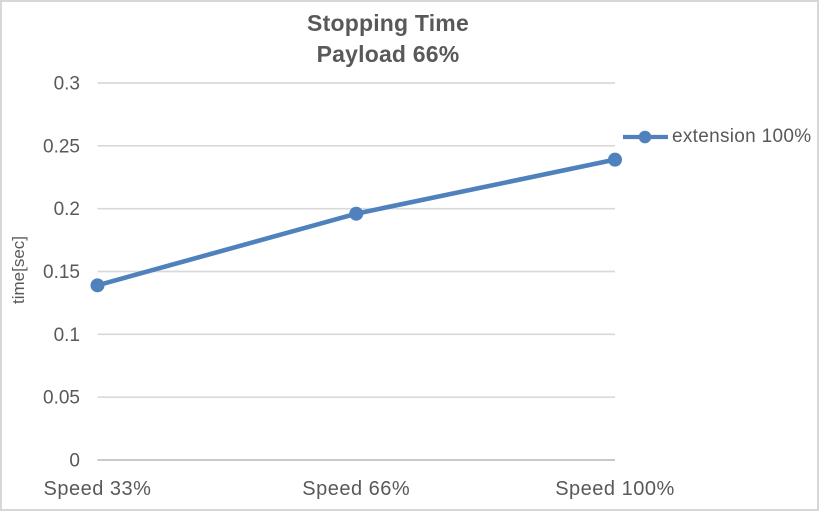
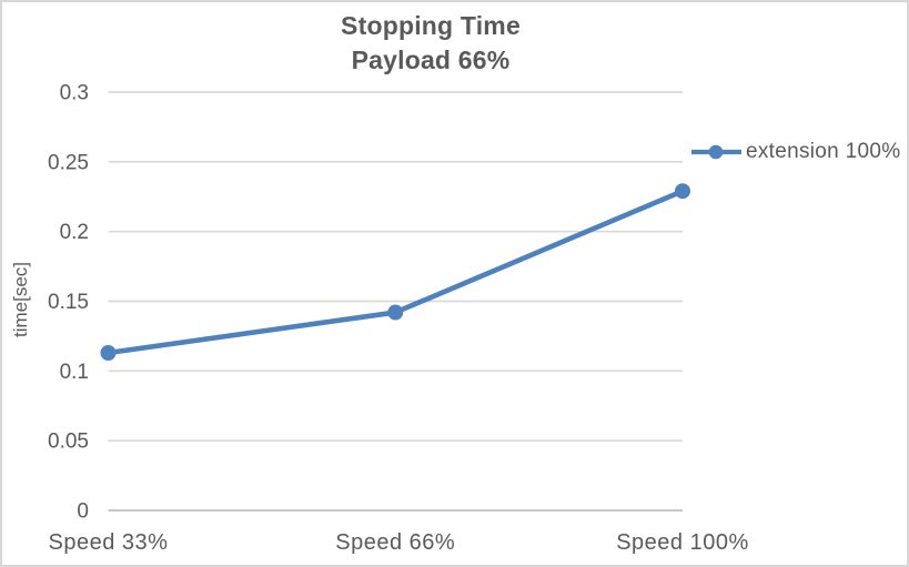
Speed 33%: 0.139 -> 0.113
Speed 66%: 0.196 -> 0.142
Speed 100%: 0.239 -> 0.229
